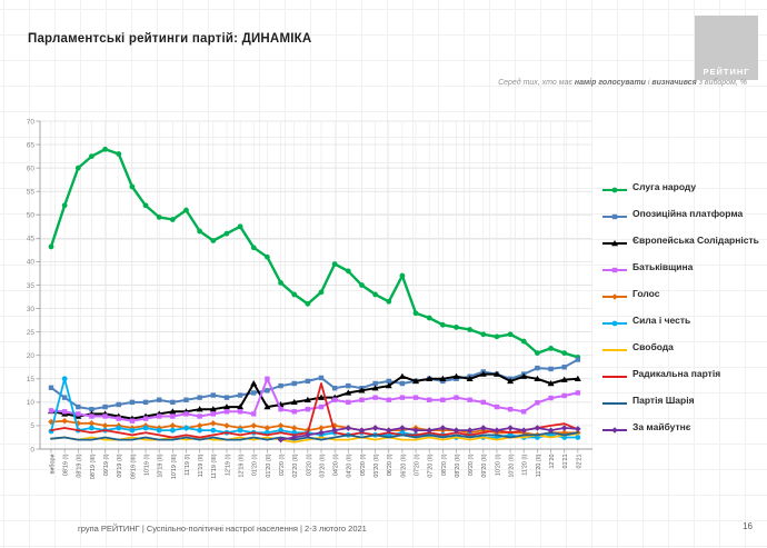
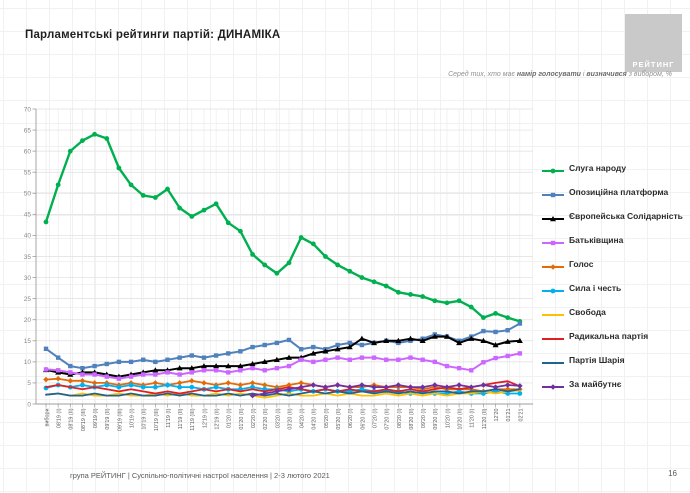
Сила і честь/08'19 (I): 15 -> 4
Європейська Солідарність/01'20 (I): 14 -> 9
Батьківщина/01'20 (II): 15 -> 8
Радикальна партія/03'20 (II): 14 -> 4
Слуга народу/06'20 (II): 37 -> 30
